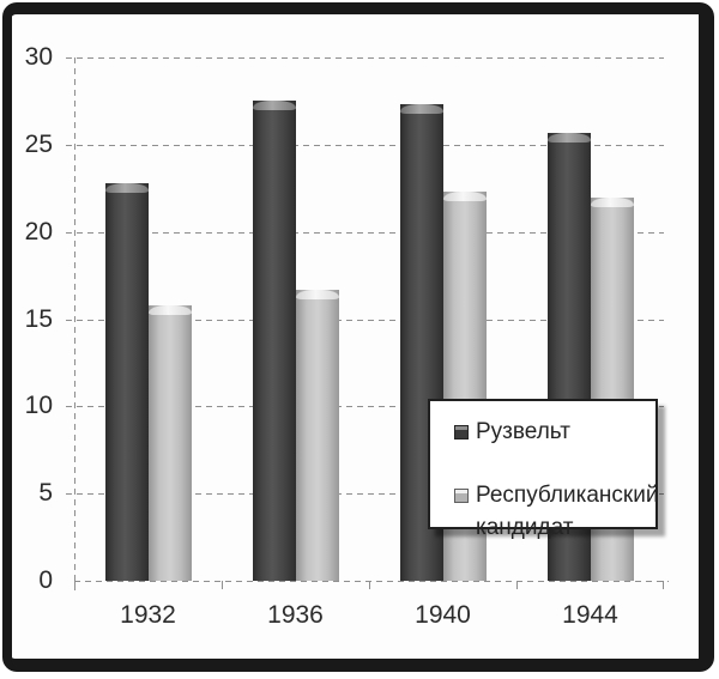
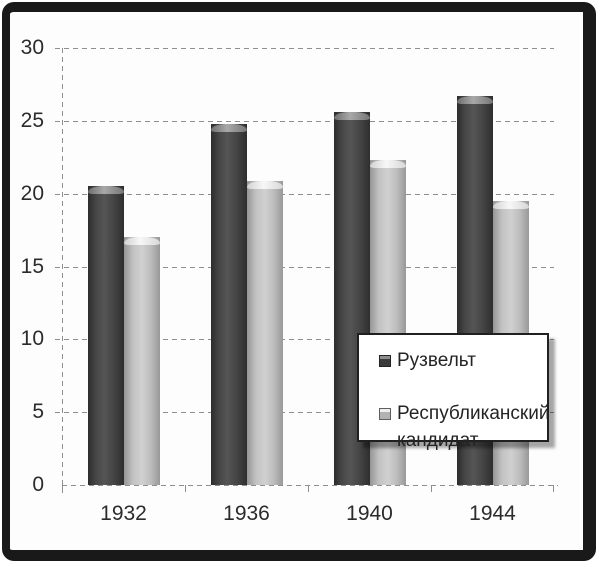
Рузвельт/1932: 22.8 -> 20.5
Республиканский кандидат/1932: 15.8 -> 17.0
Рузвельт/1936: 27.5 -> 24.8
Республиканский кандидат/1936: 16.7 -> 20.9
Рузвельт/1940: 27.3 -> 25.6
Рузвельт/1944: 25.7 -> 26.7
Республиканский кандидат/1944: 22.0 -> 19.5
